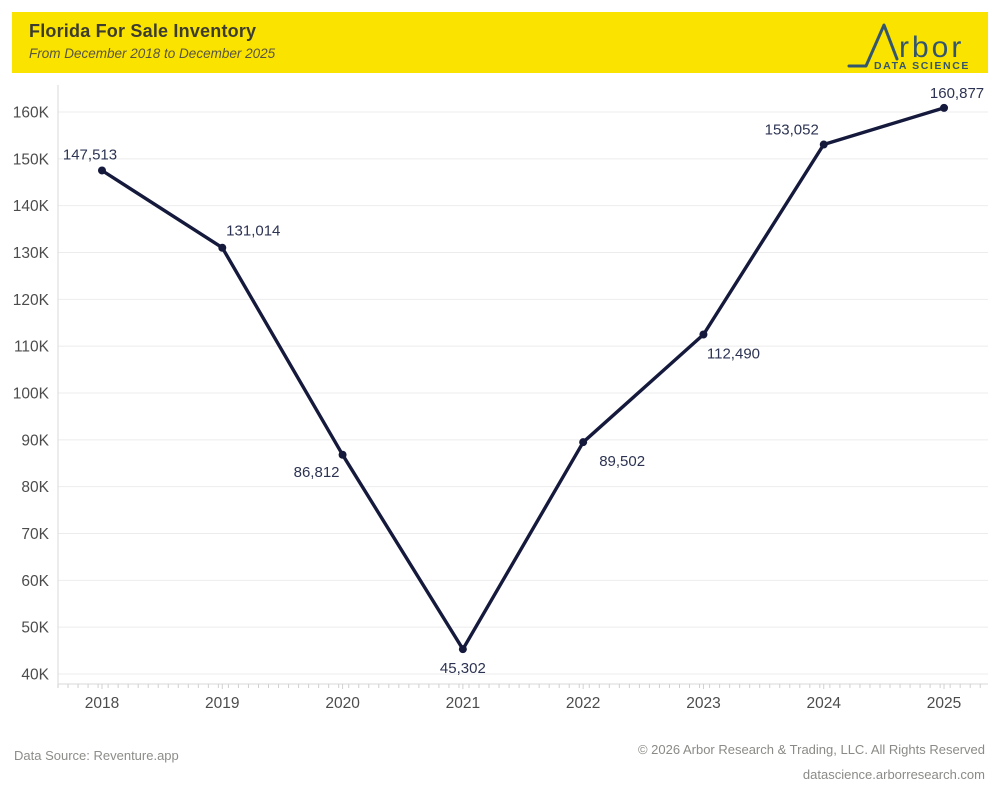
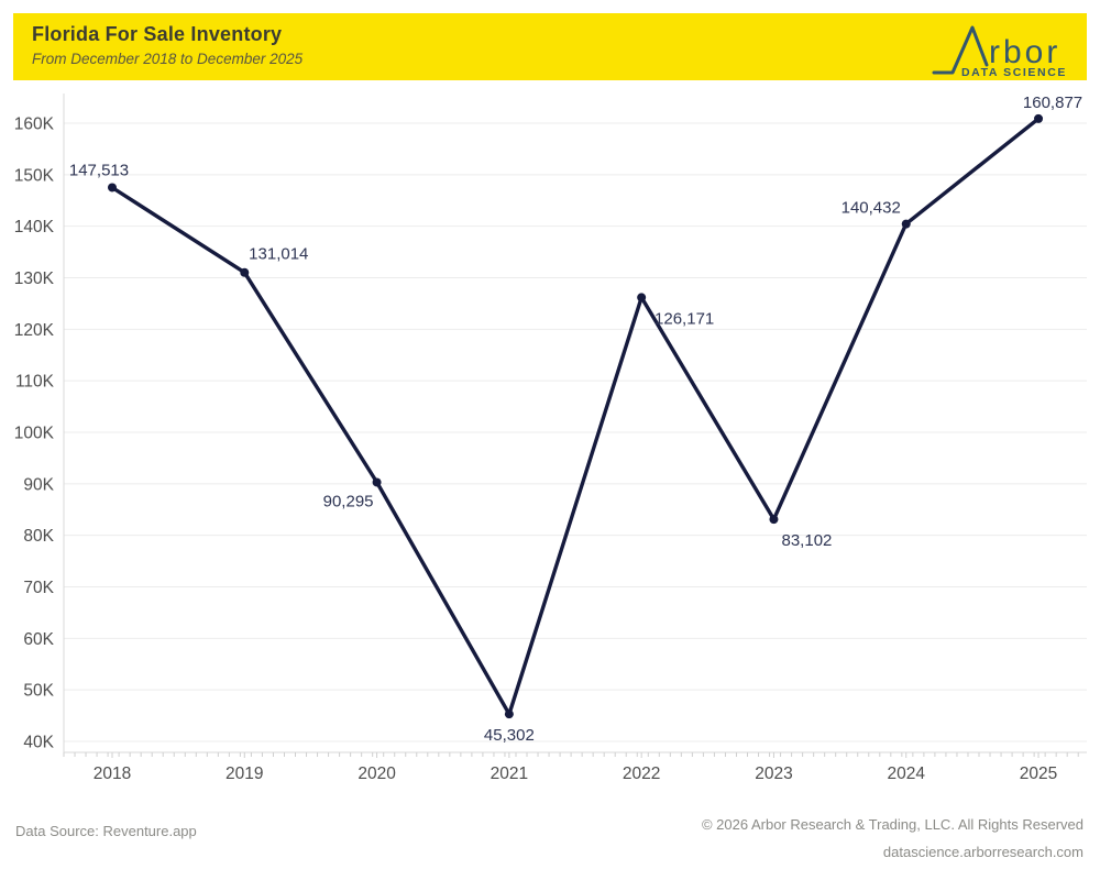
2020: 86,812 -> 90,295
2022: 89,502 -> 126,171
2023: 112,490 -> 83,102
2024: 153,052 -> 140,432
